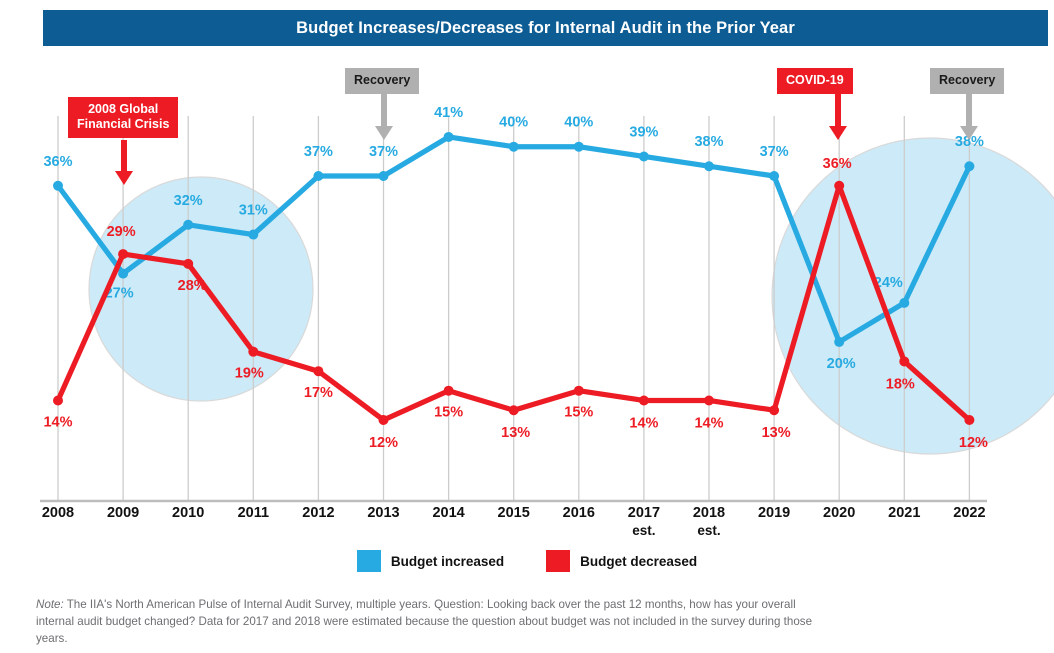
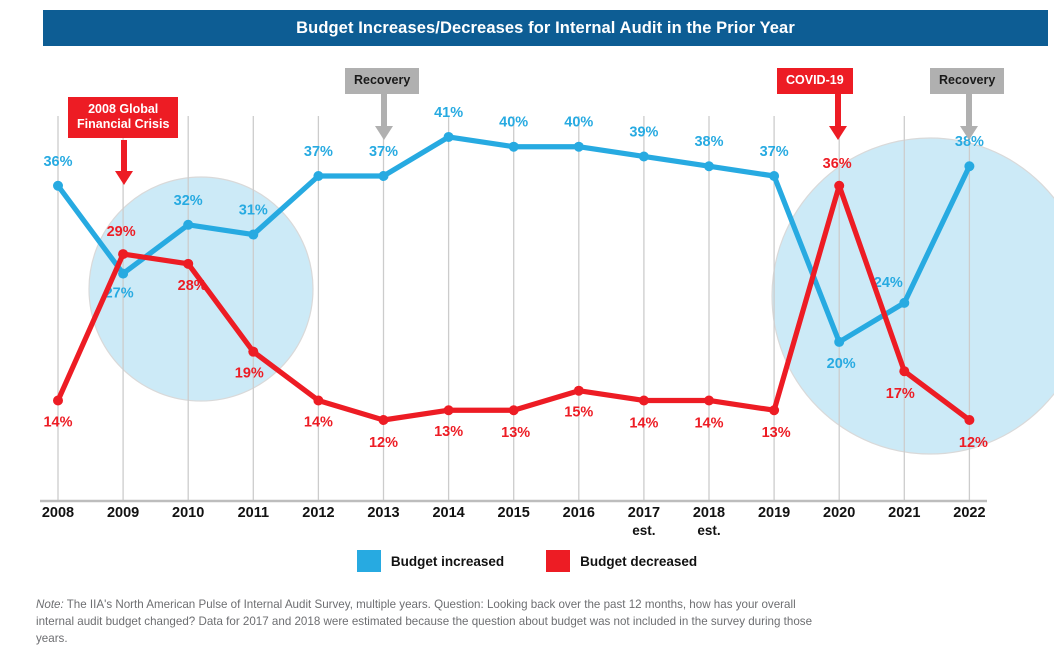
Budget decreased/2012: 17% -> 14%
Budget decreased/2014: 15% -> 13%
Budget decreased/2021: 18% -> 17%
